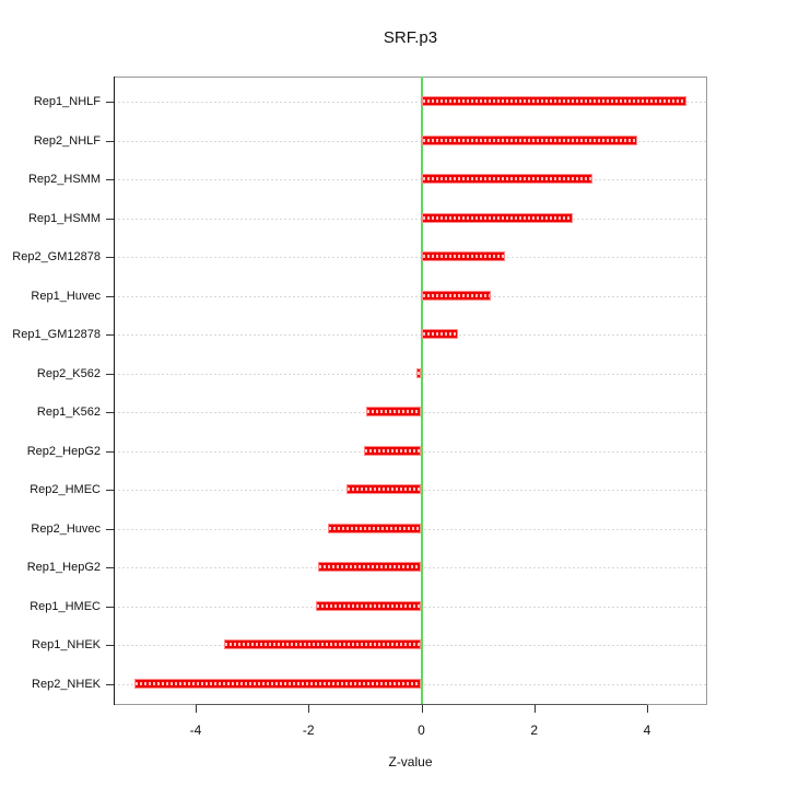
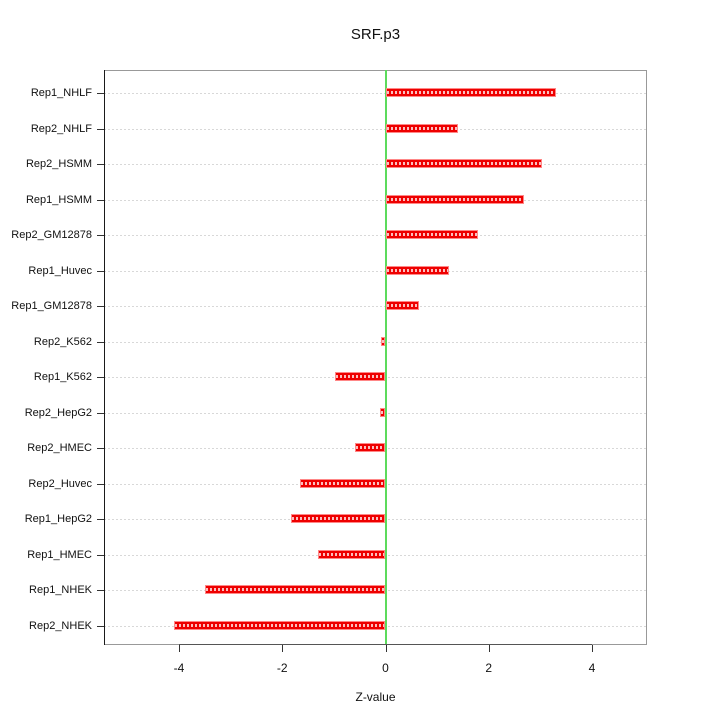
Rep1_NHLF: 4.7 -> 3.3
Rep2_NHLF: 3.8 -> 1.4
Rep2_GM12878: 1.5 -> 1.8
Rep2_HepG2: -1.0 -> -0.1
Rep2_HMEC: -1.3 -> -0.6
Rep1_HMEC: -1.9 -> -1.3
Rep2_NHEK: -5.1 -> -4.1
